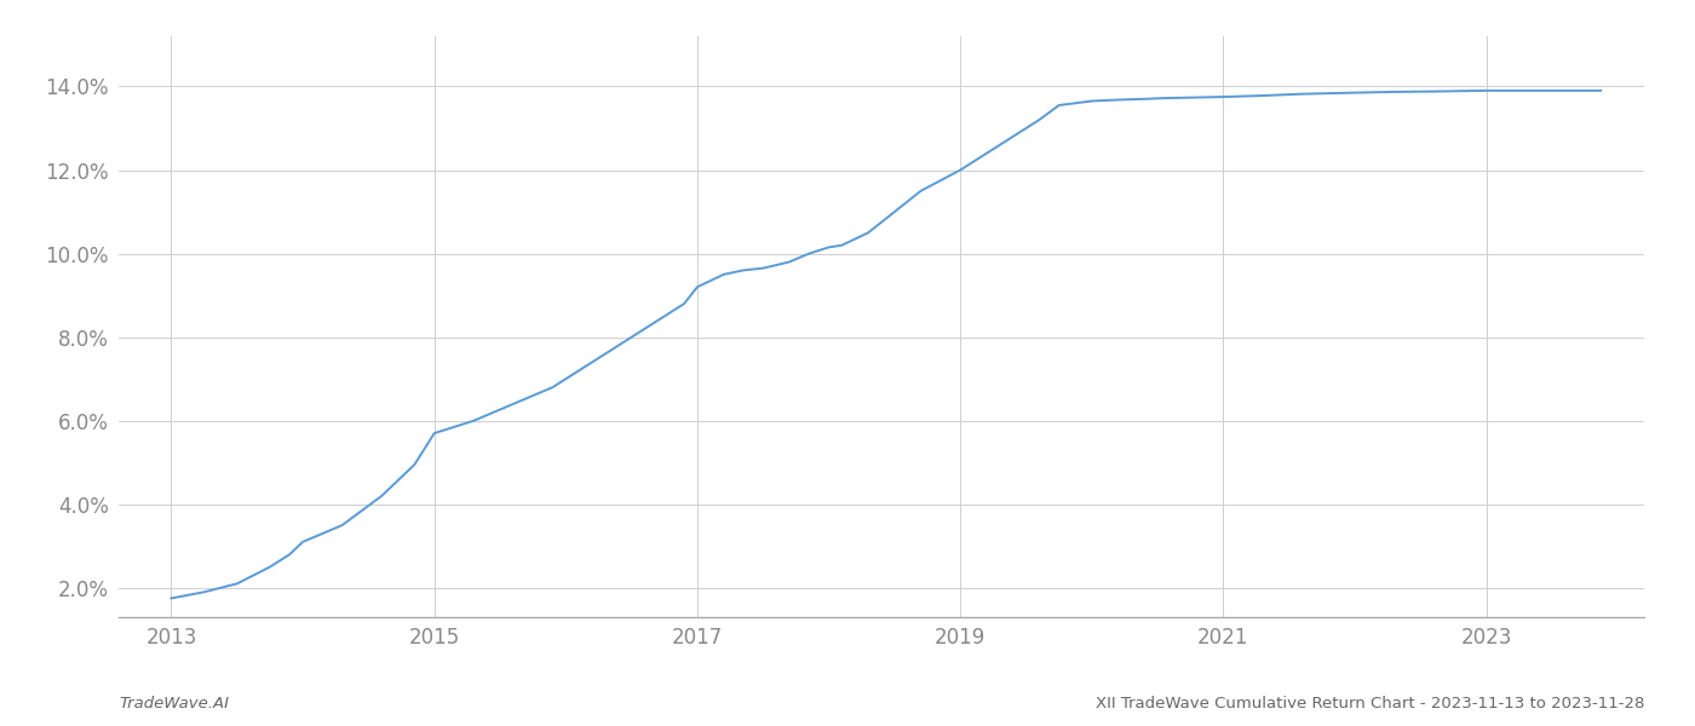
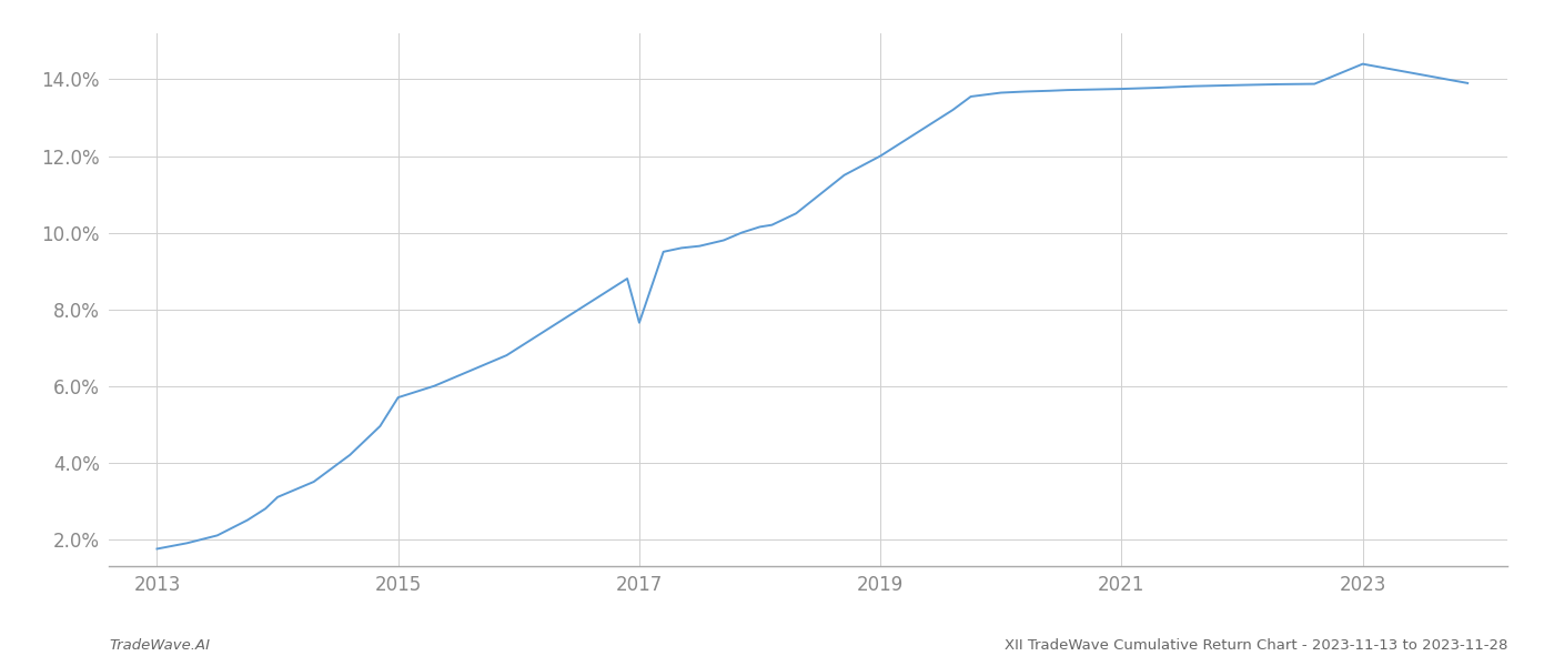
2017: 9.20% -> 7.65%
2023: 13.90% -> 14.40%
